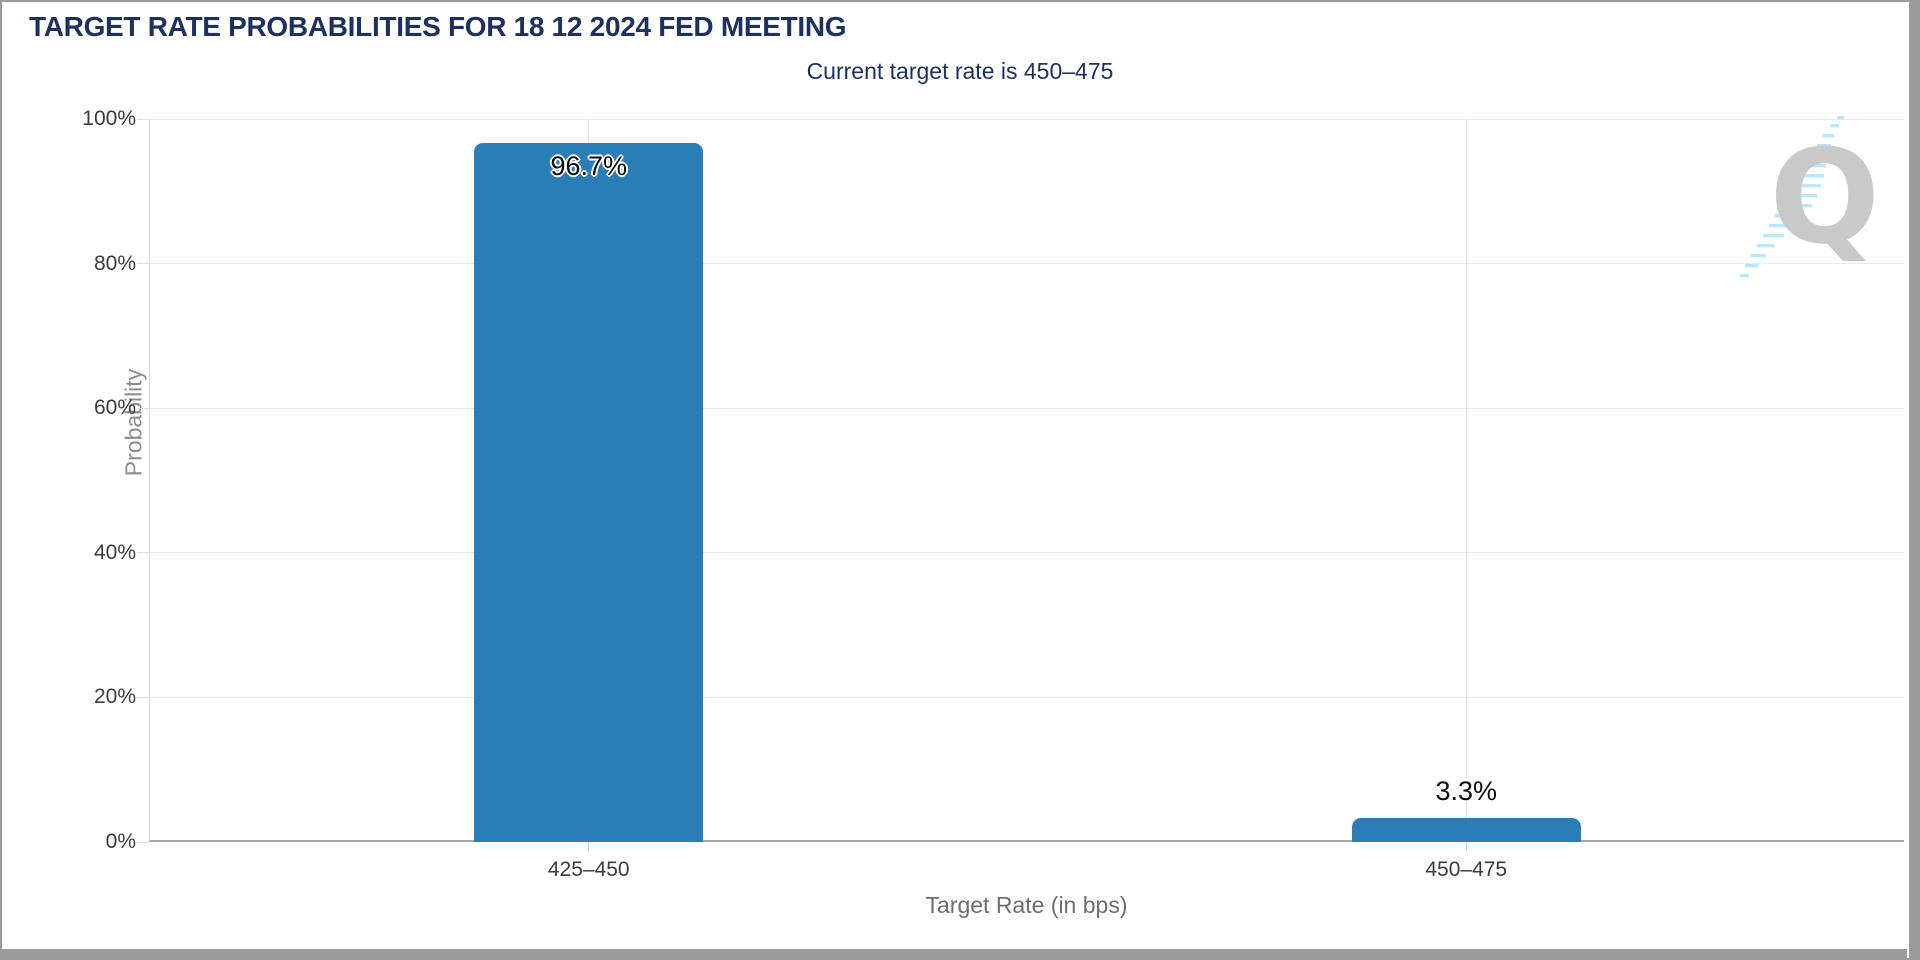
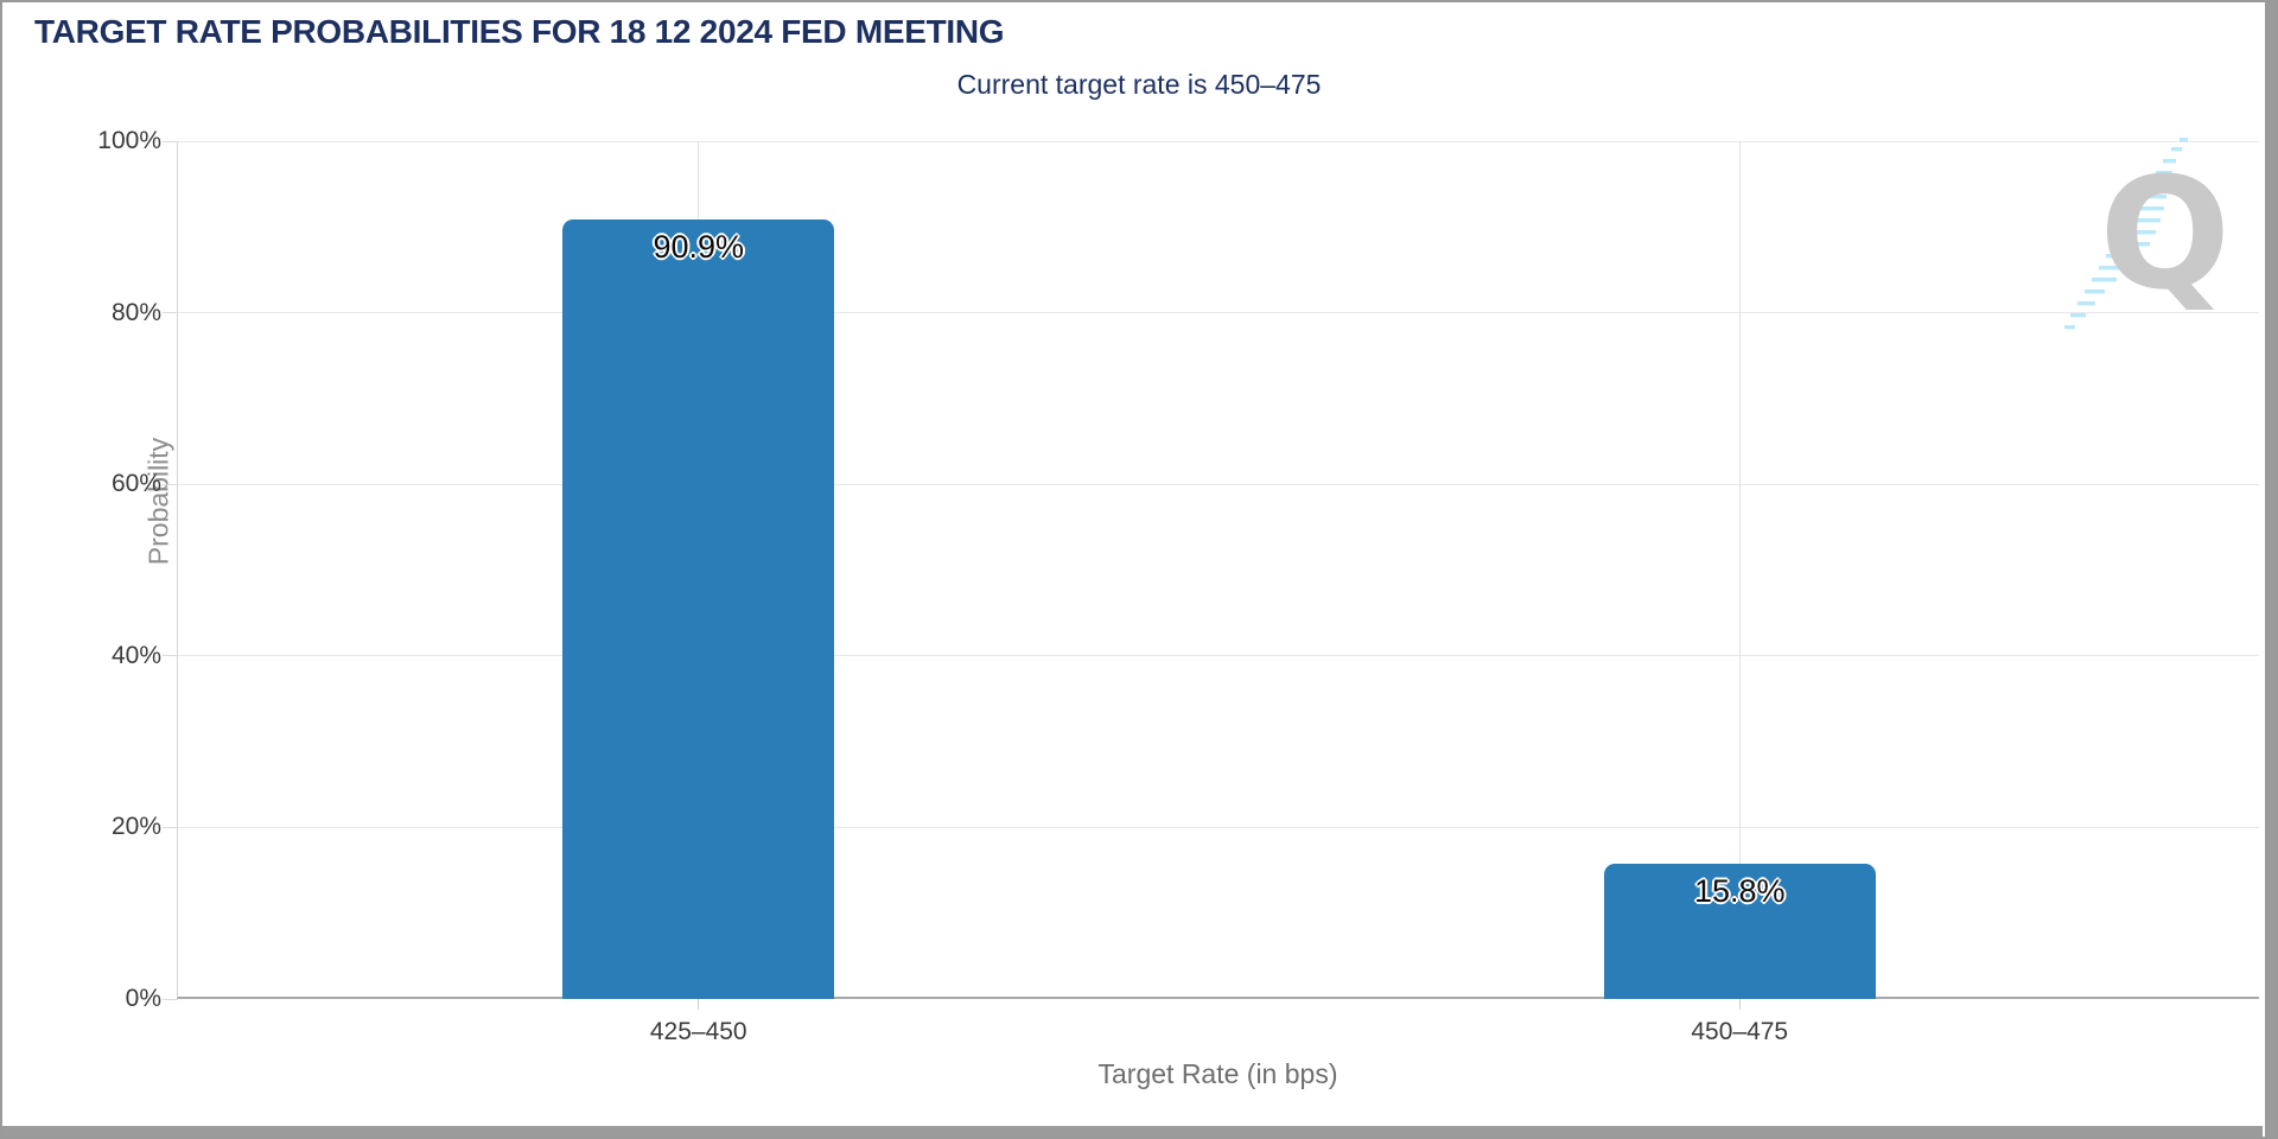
425–450: 96.7% -> 90.9%
450–475: 3.3% -> 15.8%
